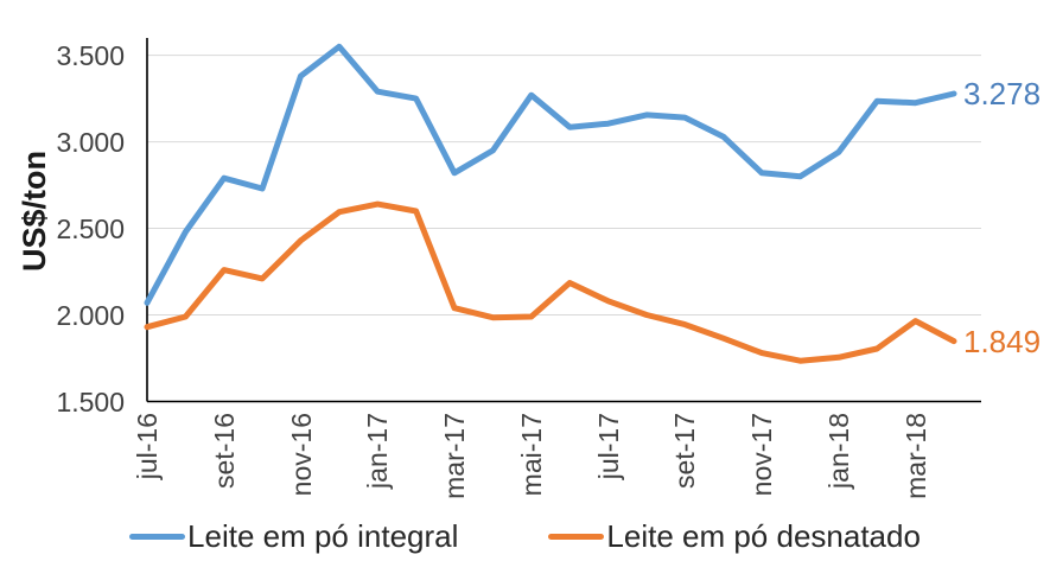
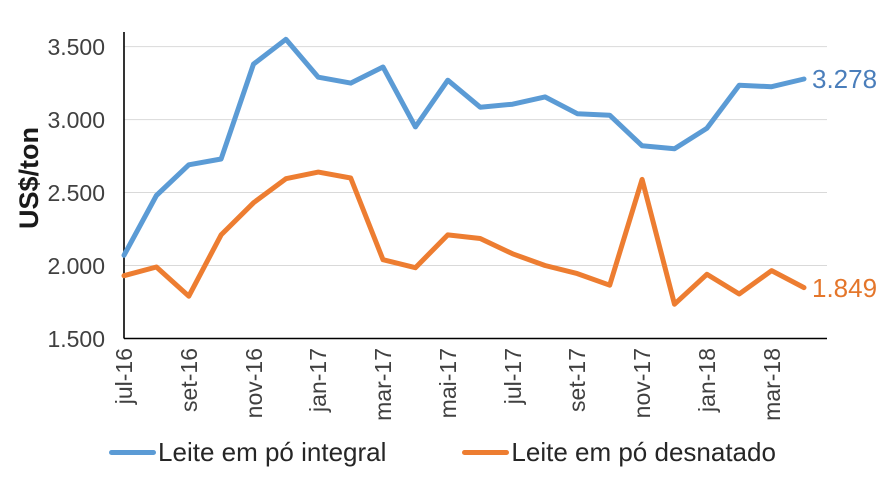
Leite em pó integral/set-16: 2790 -> 2690
Leite em pó desnatado/set-16: 2260 -> 1790
Leite em pó integral/mar-17: 2820 -> 3360
Leite em pó desnatado/mai-17: 1990 -> 2210
Leite em pó integral/set-17: 3140 -> 3040
Leite em pó desnatado/nov-17: 1780 -> 2590
Leite em pó desnatado/jan-18: 1760 -> 1940
